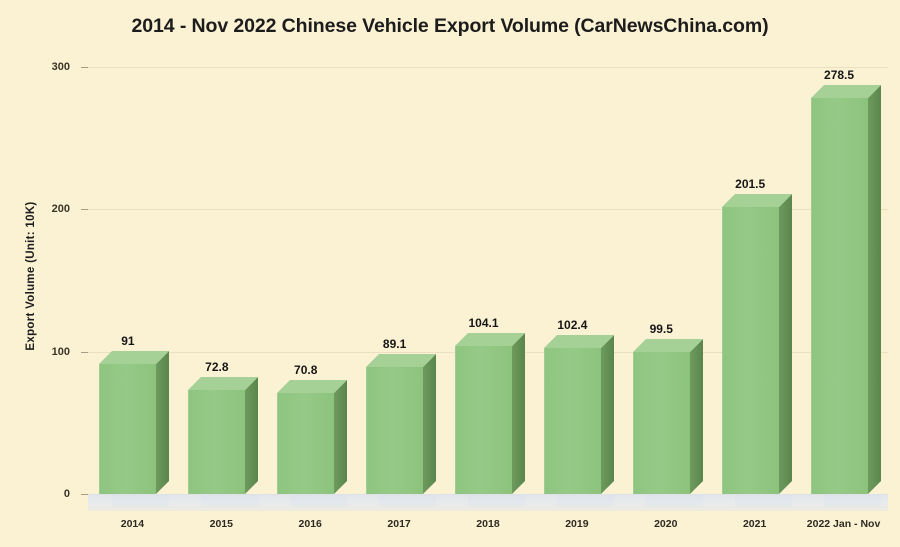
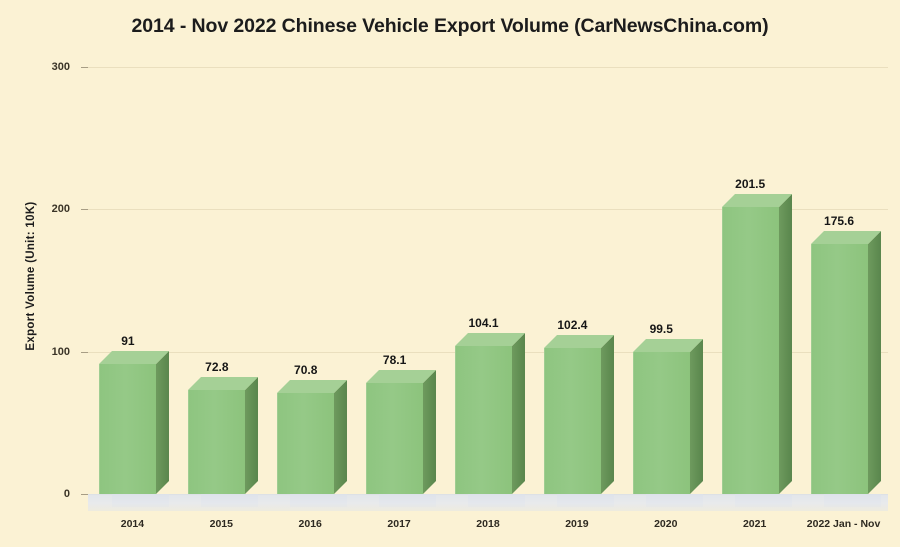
2017: 89.1 -> 78.1
2022 Jan - Nov: 278.5 -> 175.6
